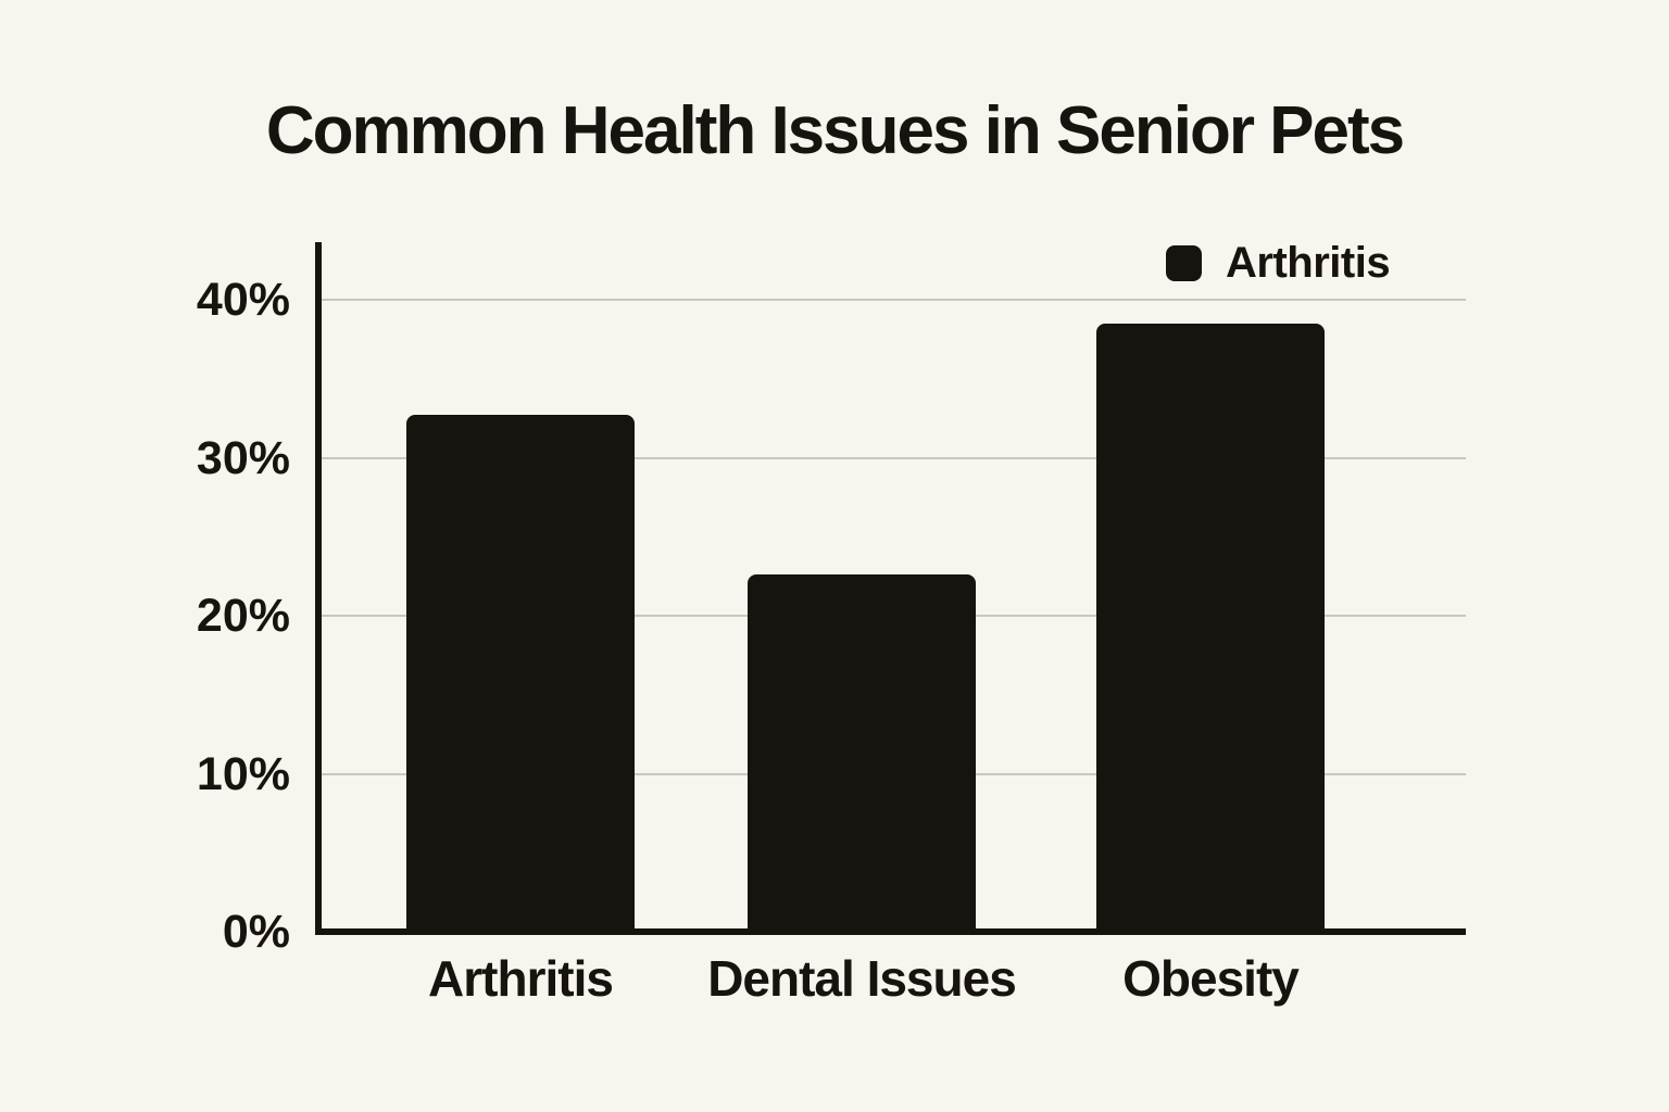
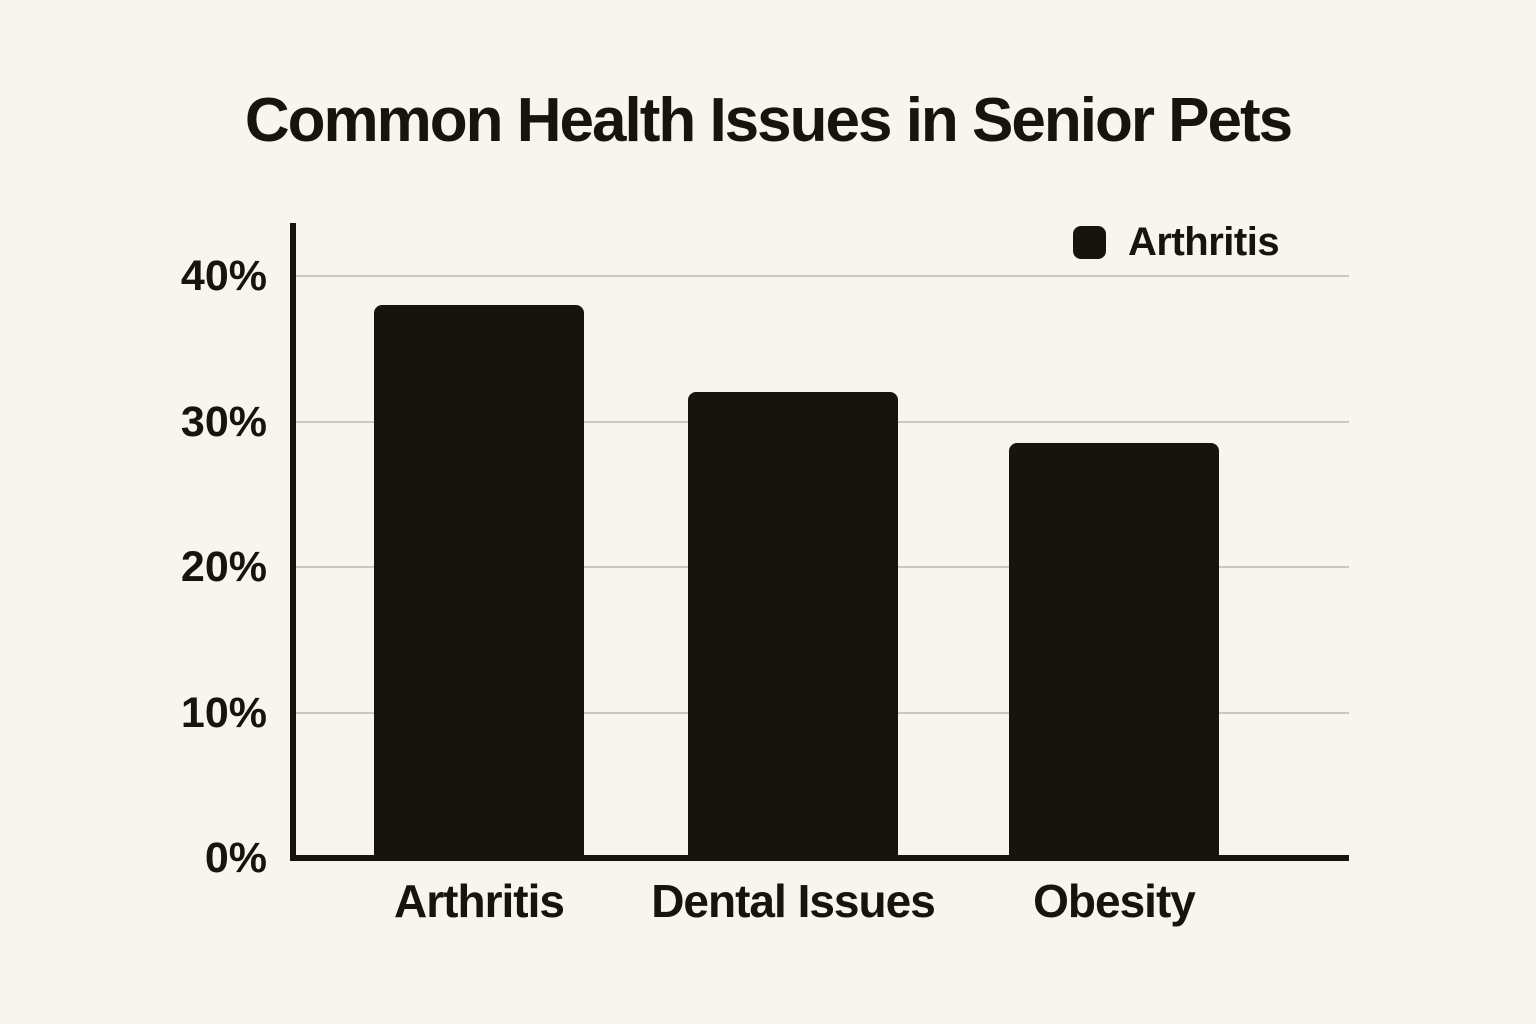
Arthritis: 32.7% -> 38.0%
Dental Issues: 22.6% -> 32.0%
Obesity: 38.5% -> 28.5%
